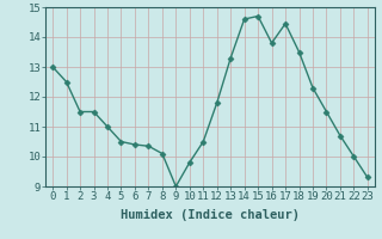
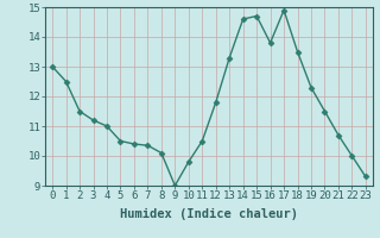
3: 11.50 -> 11.20
17: 14.45 -> 14.90
